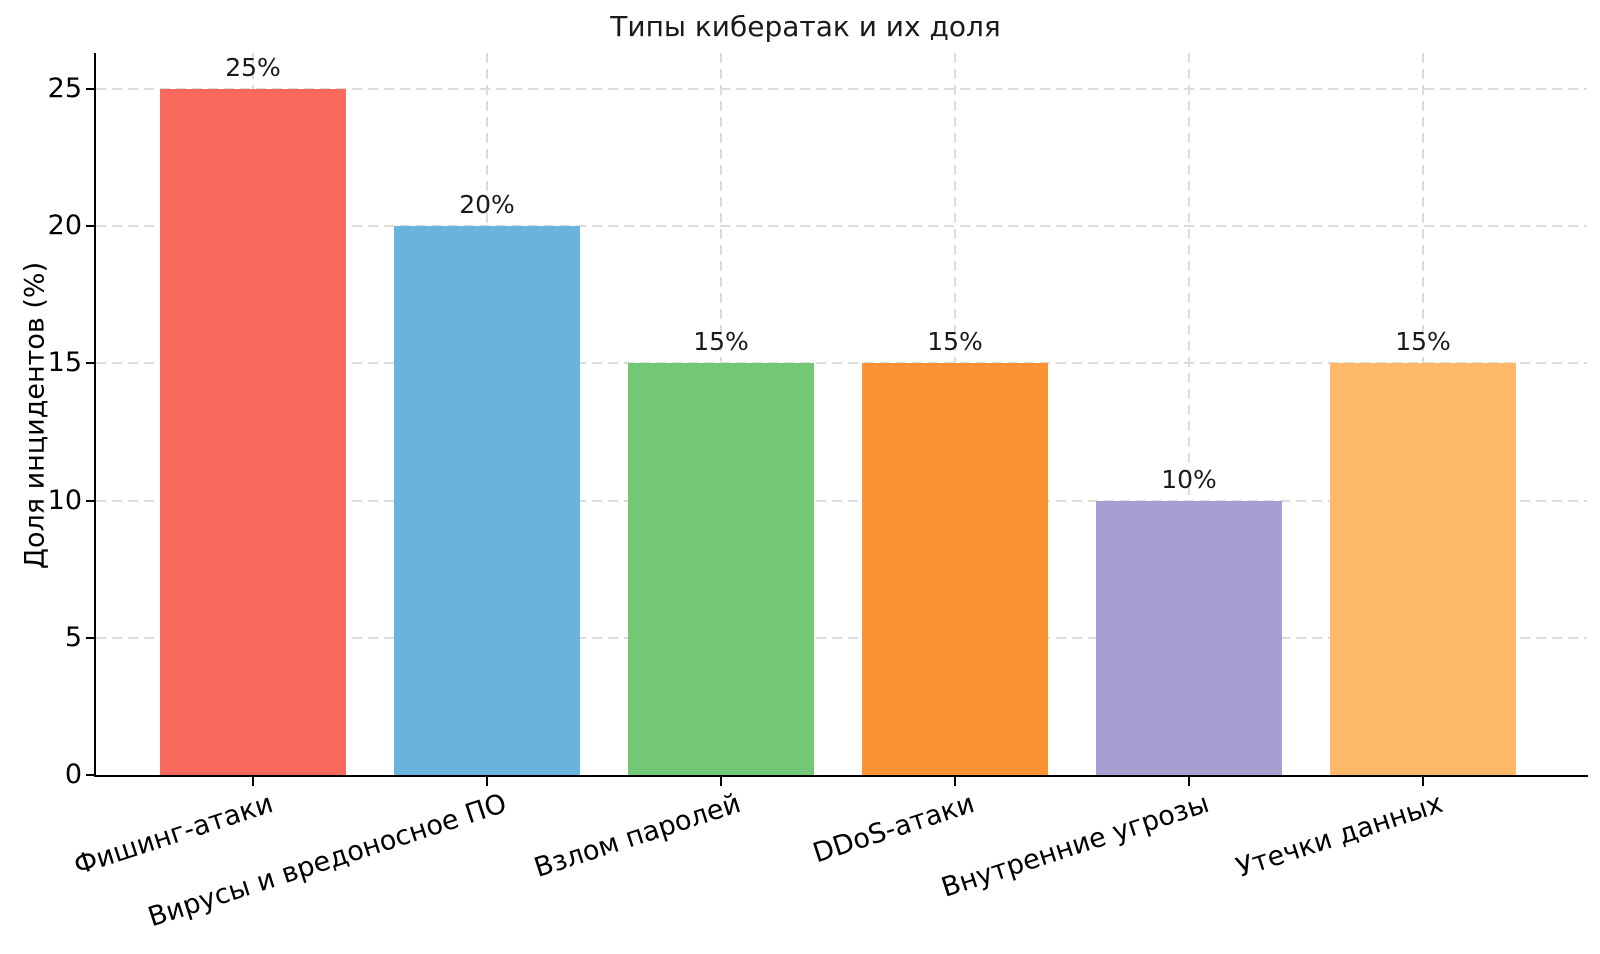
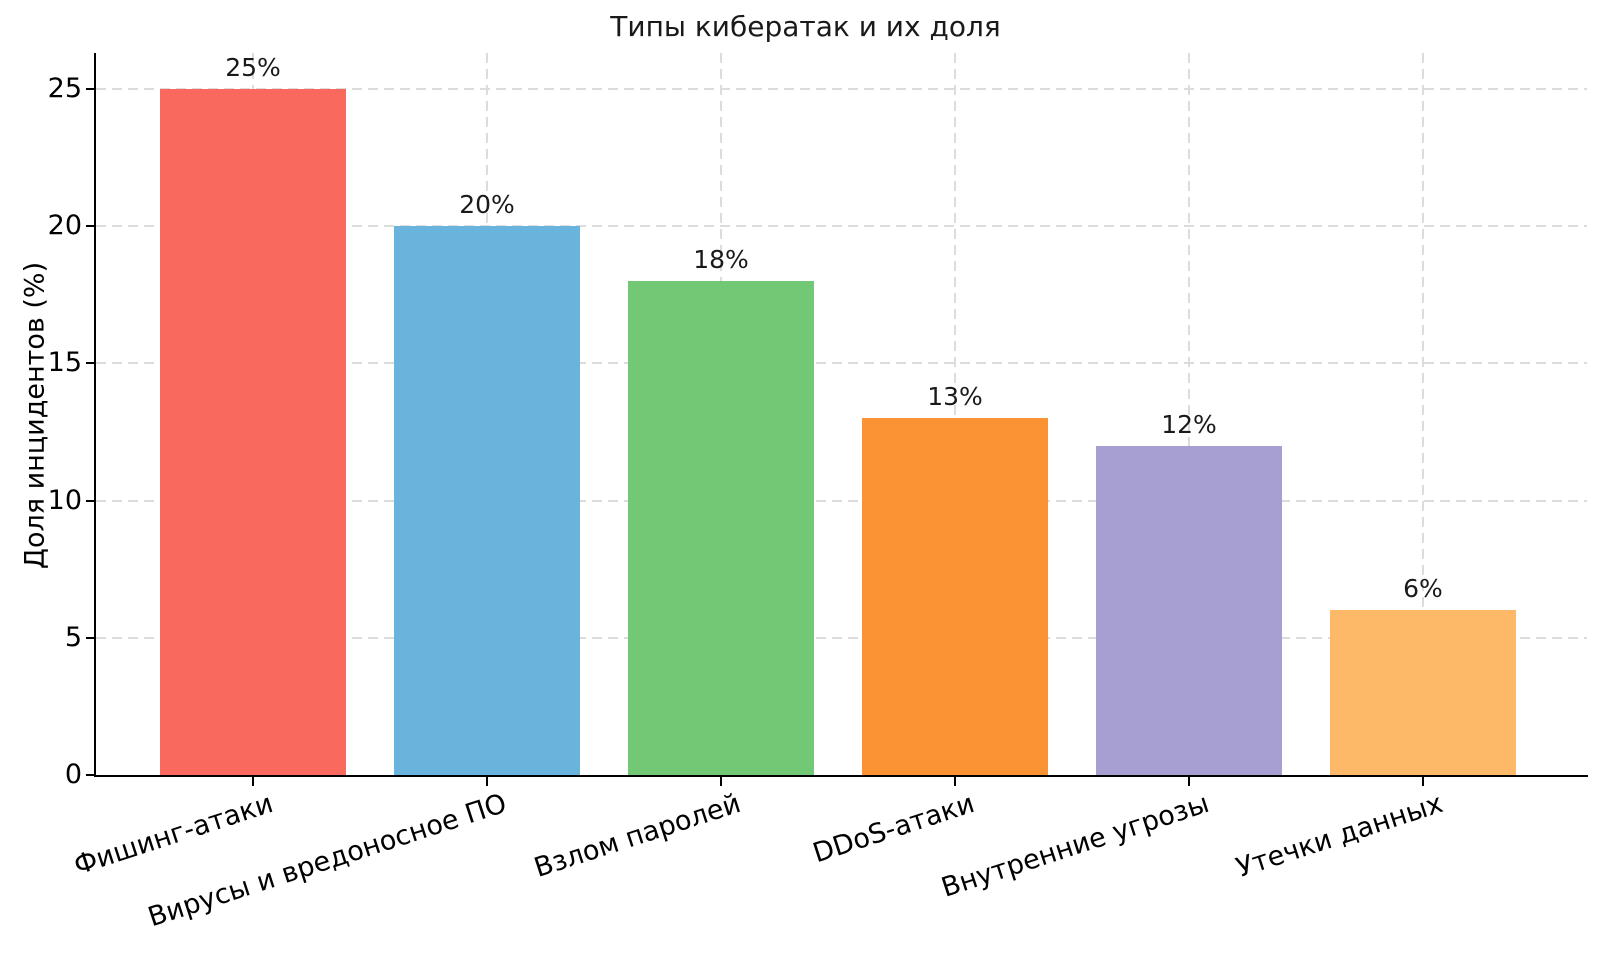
Взлом паролей: 15% -> 18%
DDoS-атаки: 15% -> 13%
Внутренние угрозы: 10% -> 12%
Утечки данных: 15% -> 6%
